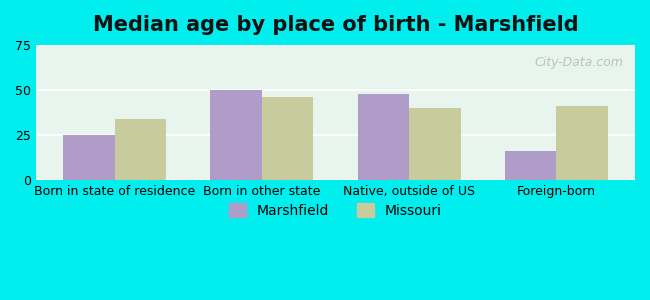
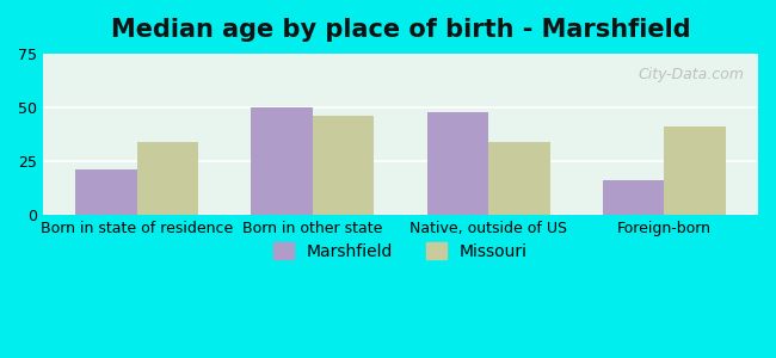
Marshfield/Born in state of residence: 25 -> 21
Missouri/Native, outside of US: 40 -> 34
